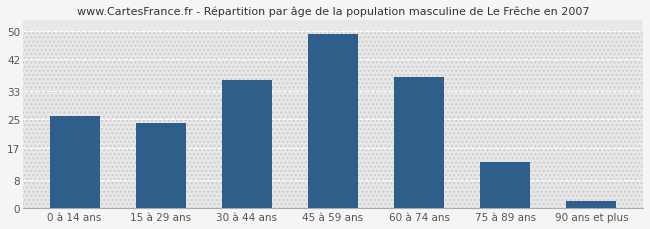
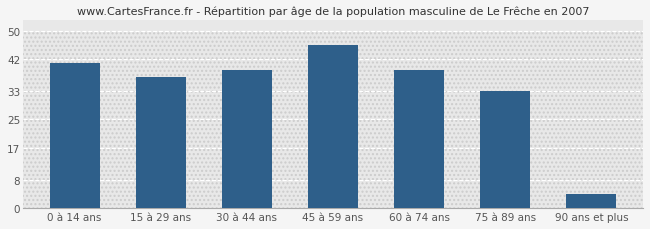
0 à 14 ans: 26 -> 41
15 à 29 ans: 24 -> 37
30 à 44 ans: 36 -> 39
45 à 59 ans: 49 -> 46
60 à 74 ans: 37 -> 39
75 à 89 ans: 13 -> 33
90 ans et plus: 2 -> 4
